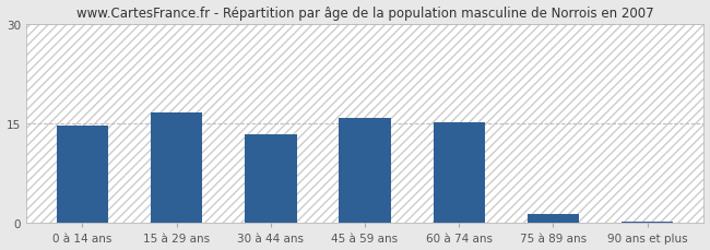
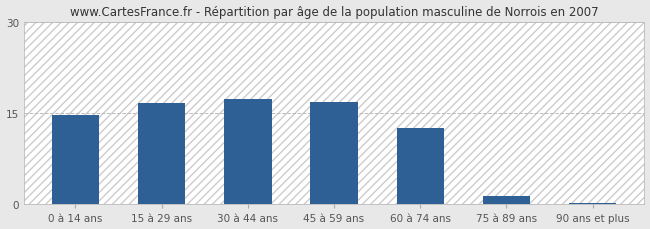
30 à 44 ans: 13.4 -> 17.3
45 à 59 ans: 15.8 -> 16.8
60 à 74 ans: 15.2 -> 12.6
